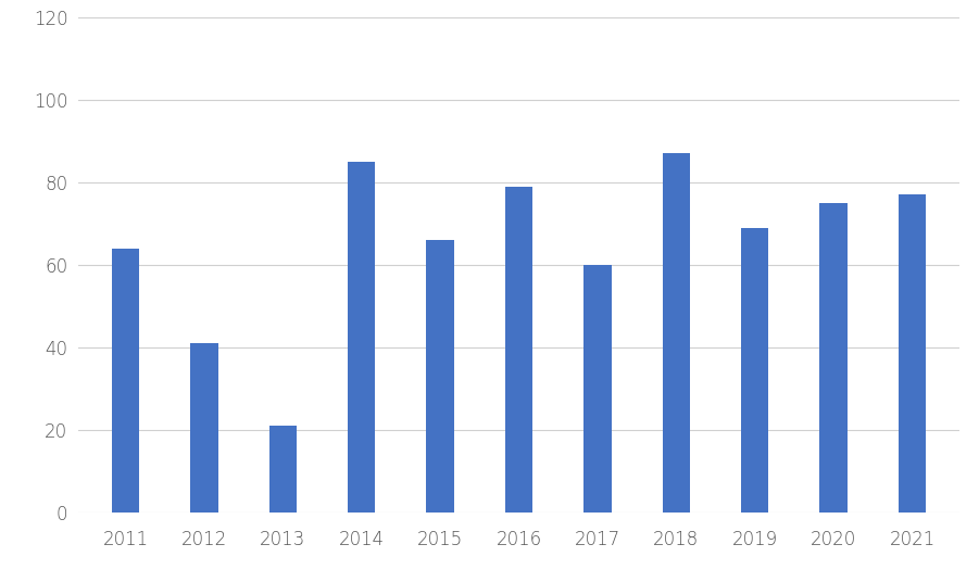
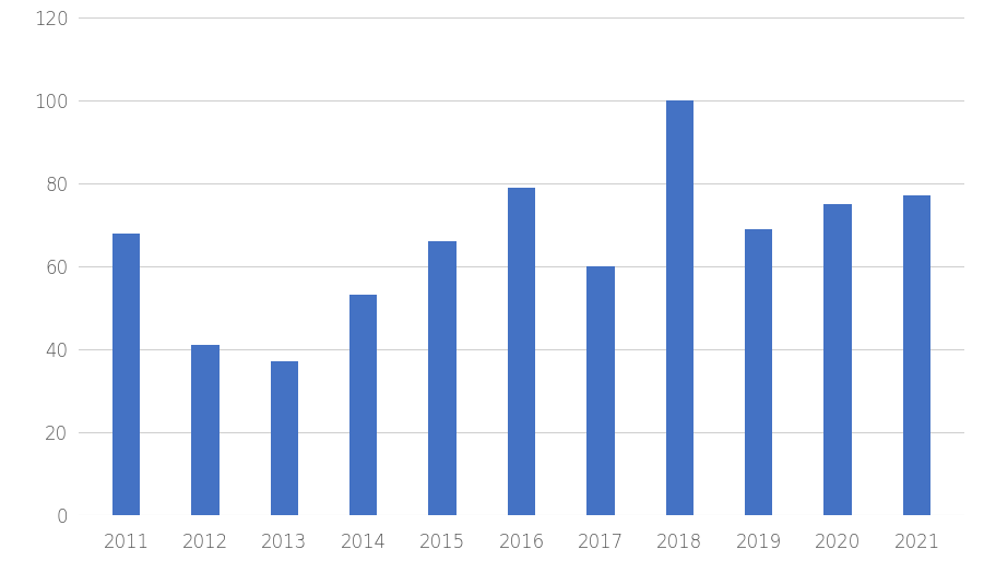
2011: 64 -> 68
2013: 21 -> 37
2014: 85 -> 53
2018: 87 -> 100
